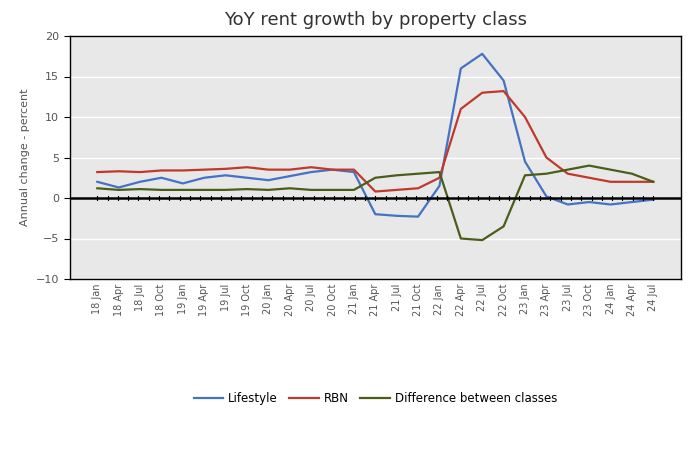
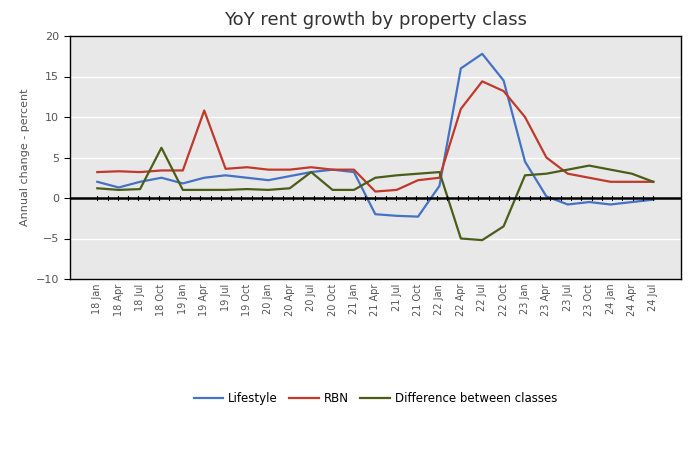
Difference between classes/18 Oct: 1.0 -> 6.2
RBN/19 Apr: 3.5 -> 10.8
Difference between classes/20 Jul: 1.0 -> 3.2
RBN/21 Oct: 1.2 -> 2.2
RBN/22 Jul: 13.0 -> 14.4
